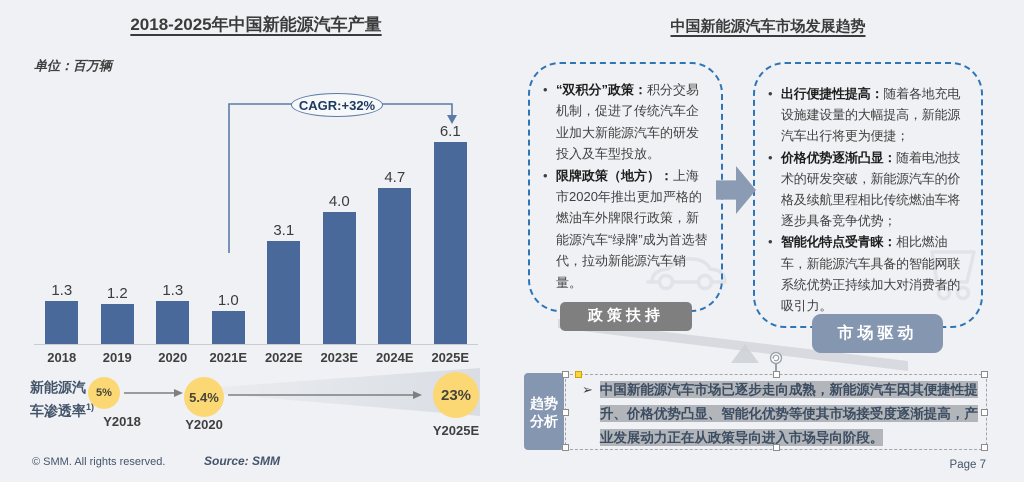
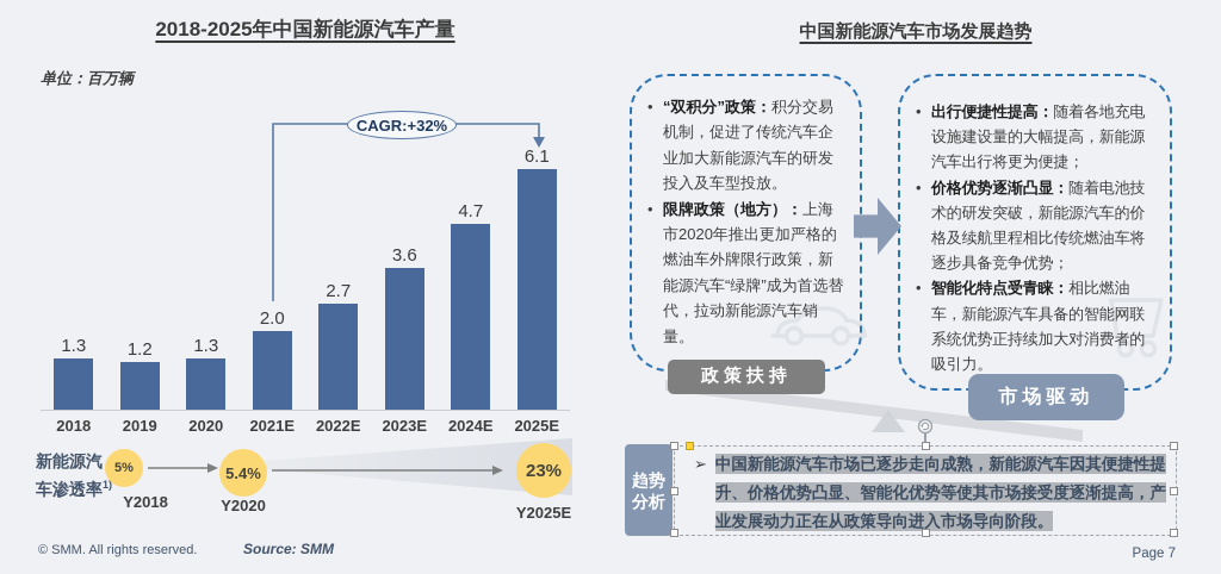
2018-2025年中国新能源汽车产量/2021E: 1.0 -> 2.0
2018-2025年中国新能源汽车产量/2022E: 3.1 -> 2.7
2018-2025年中国新能源汽车产量/2023E: 4.0 -> 3.6
